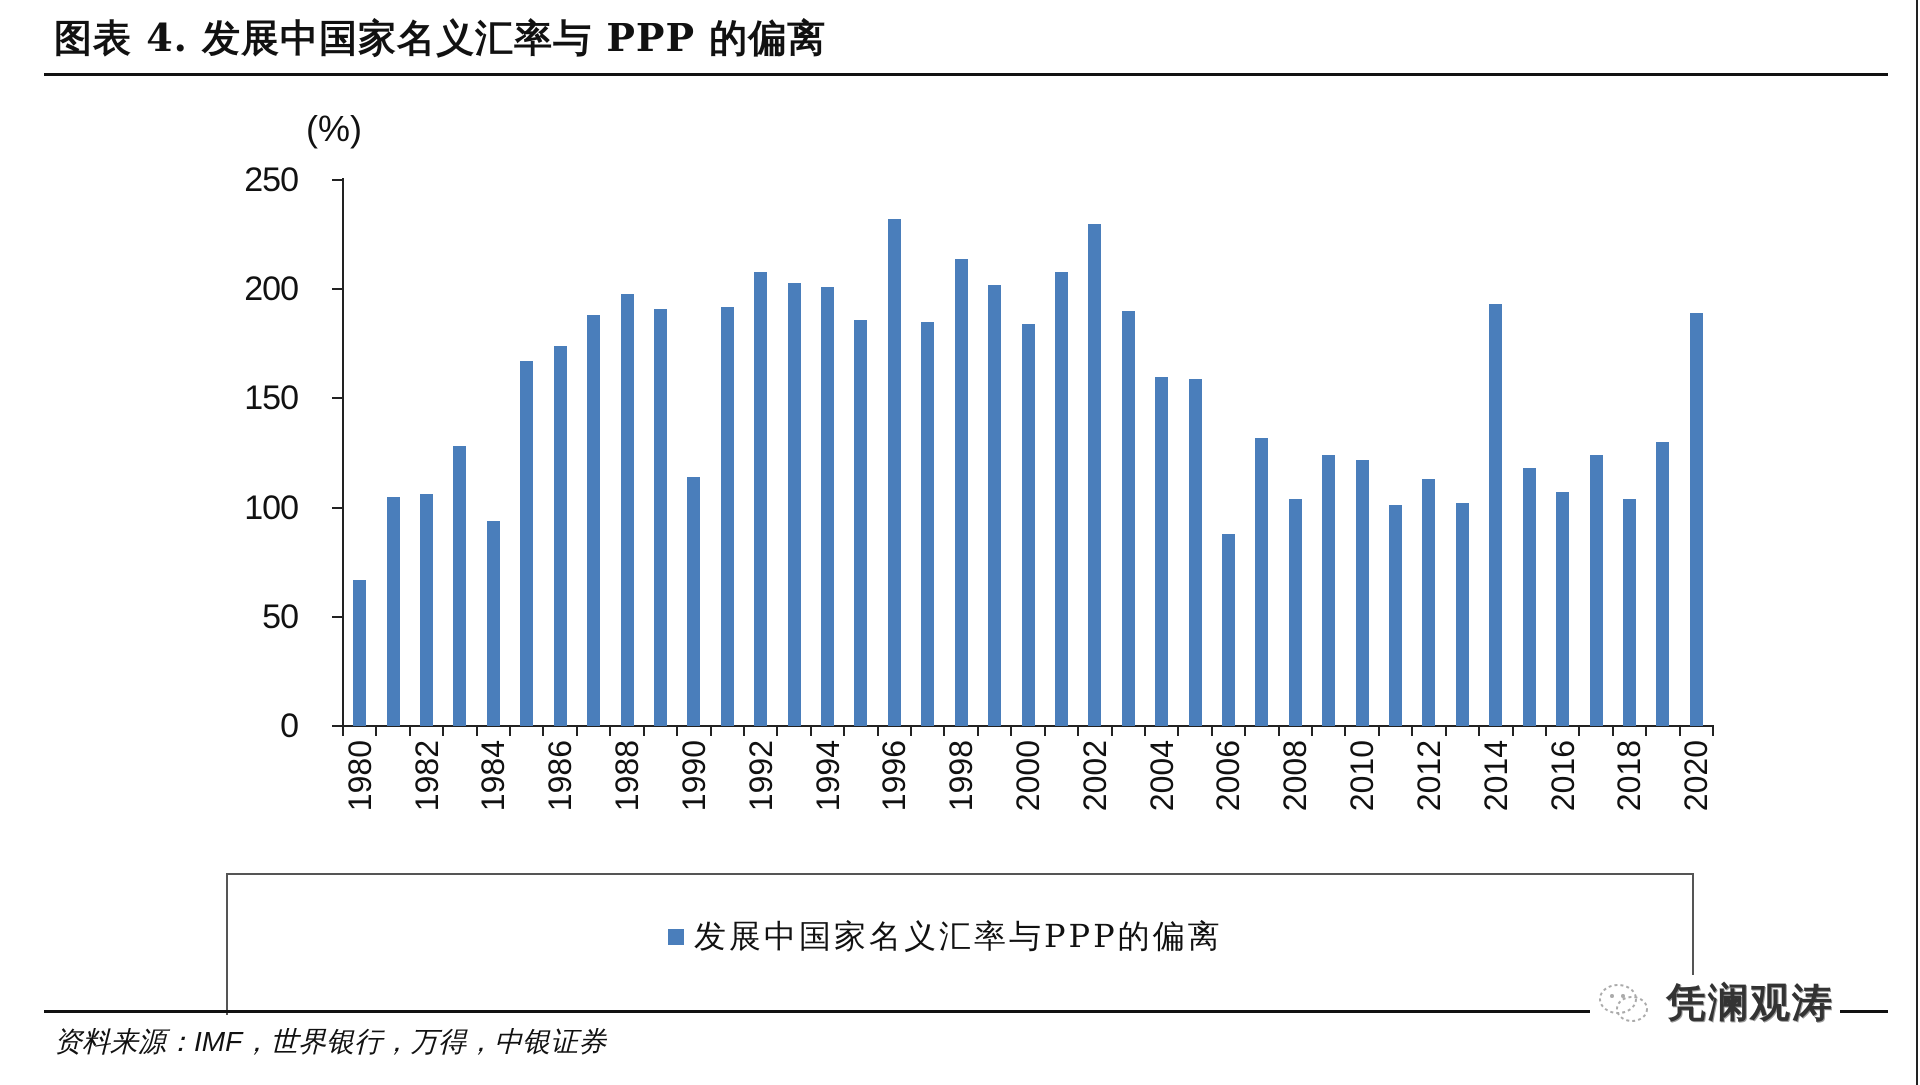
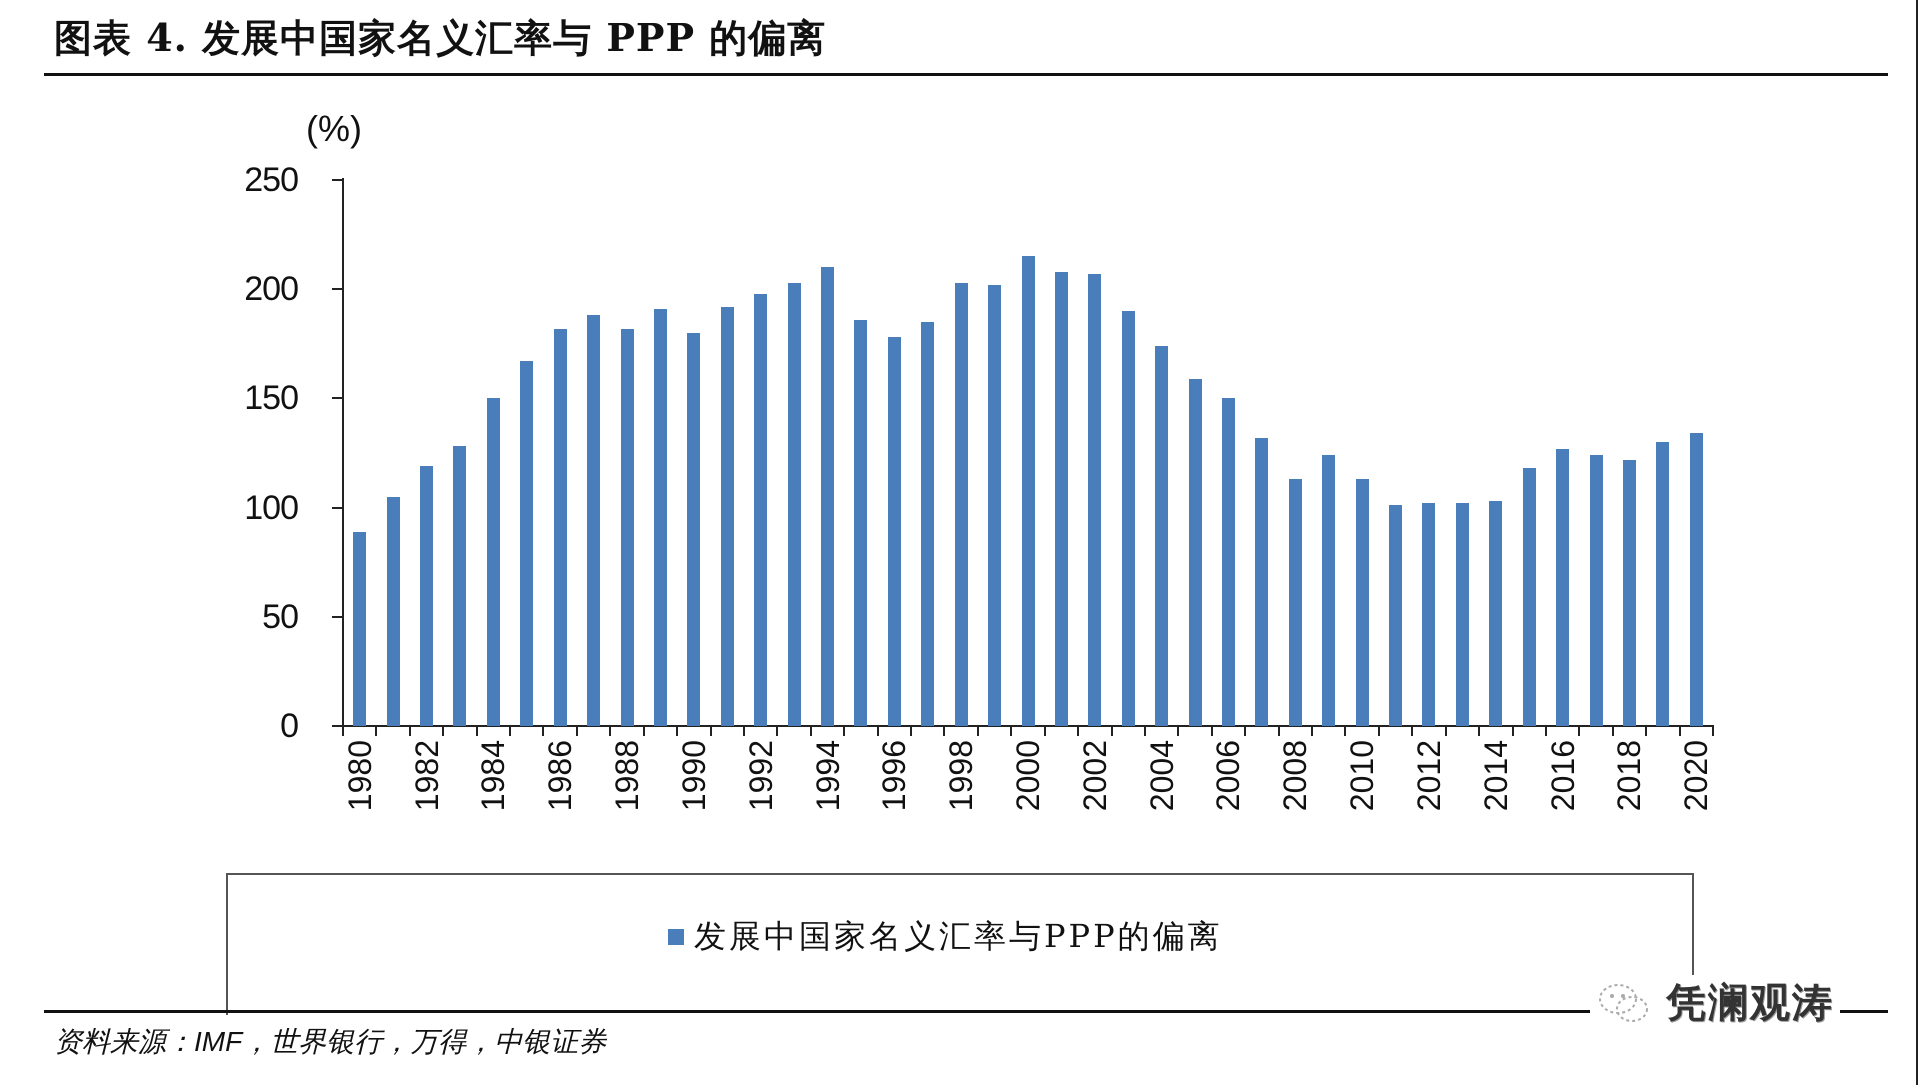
1980: 67 -> 89
1982: 106 -> 119
1984: 94 -> 150
1986: 174 -> 182
1988: 198 -> 182
1990: 114 -> 180
1992: 208 -> 198
1994: 201 -> 210
1996: 232 -> 178
1998: 214 -> 203
2000: 184 -> 215
2002: 230 -> 207
2004: 160 -> 174
2006: 88 -> 150
2008: 104 -> 113
2010: 122 -> 113
2012: 113 -> 102
2014: 193 -> 103
2016: 107 -> 127
2018: 104 -> 122
2020: 189 -> 134
